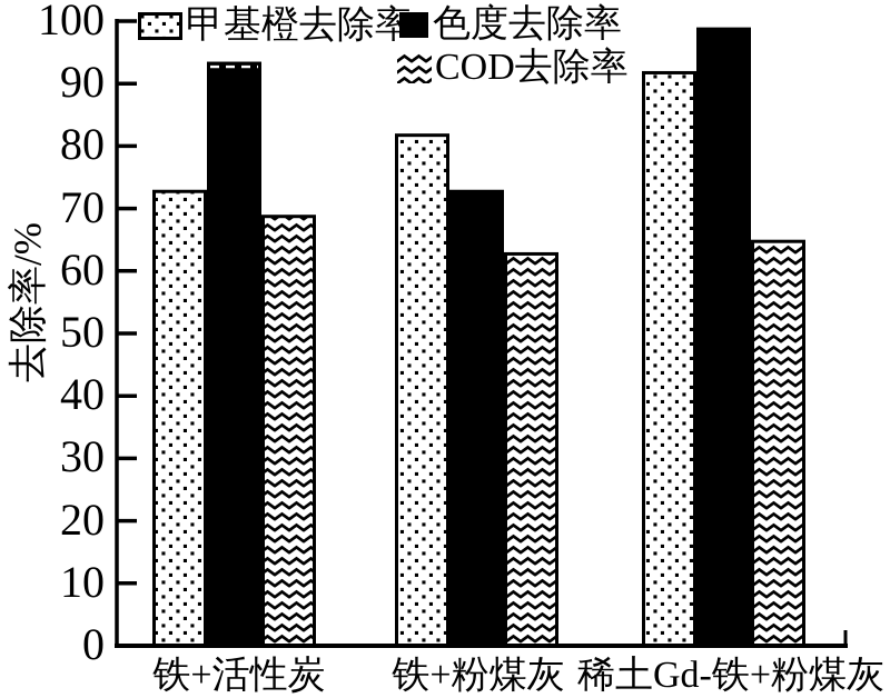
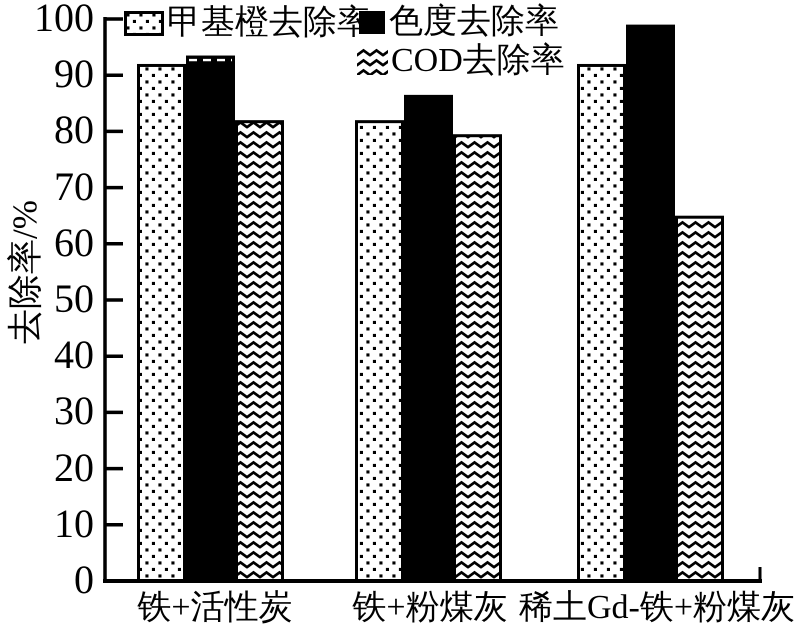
甲基橙去除率/铁+活性炭: 73 -> 92
COD去除率/铁+活性炭: 69 -> 82
色度去除率/铁+粉煤灰: 73 -> 86
COD去除率/铁+粉煤灰: 63 -> 80
